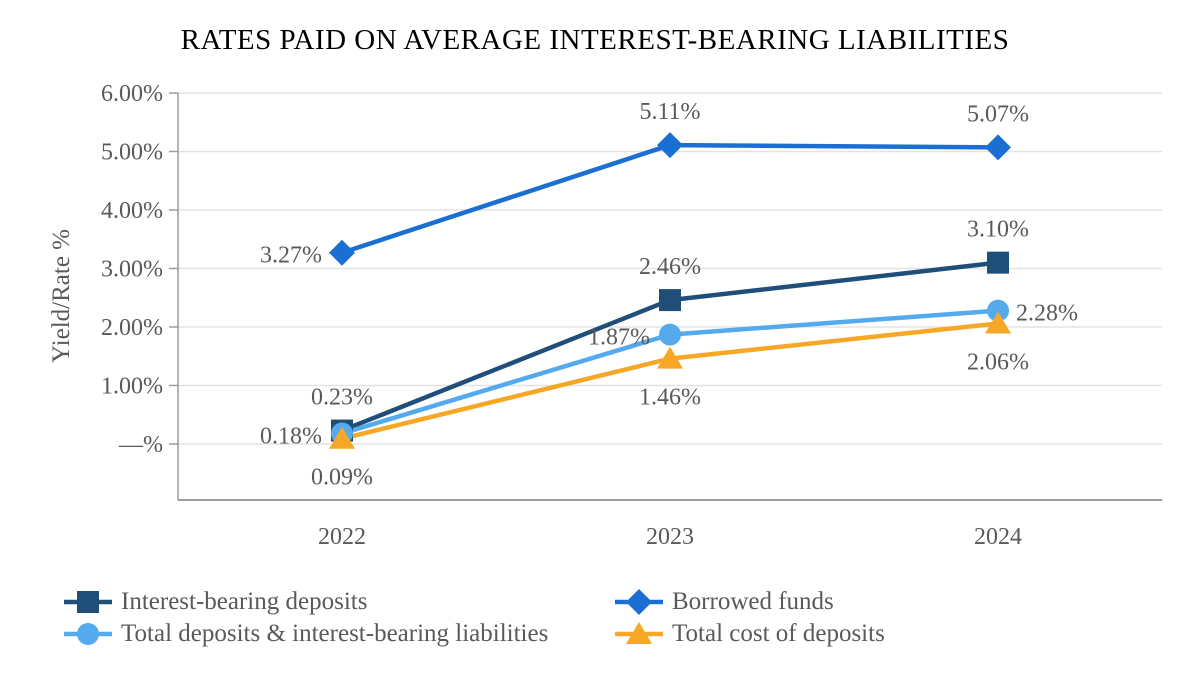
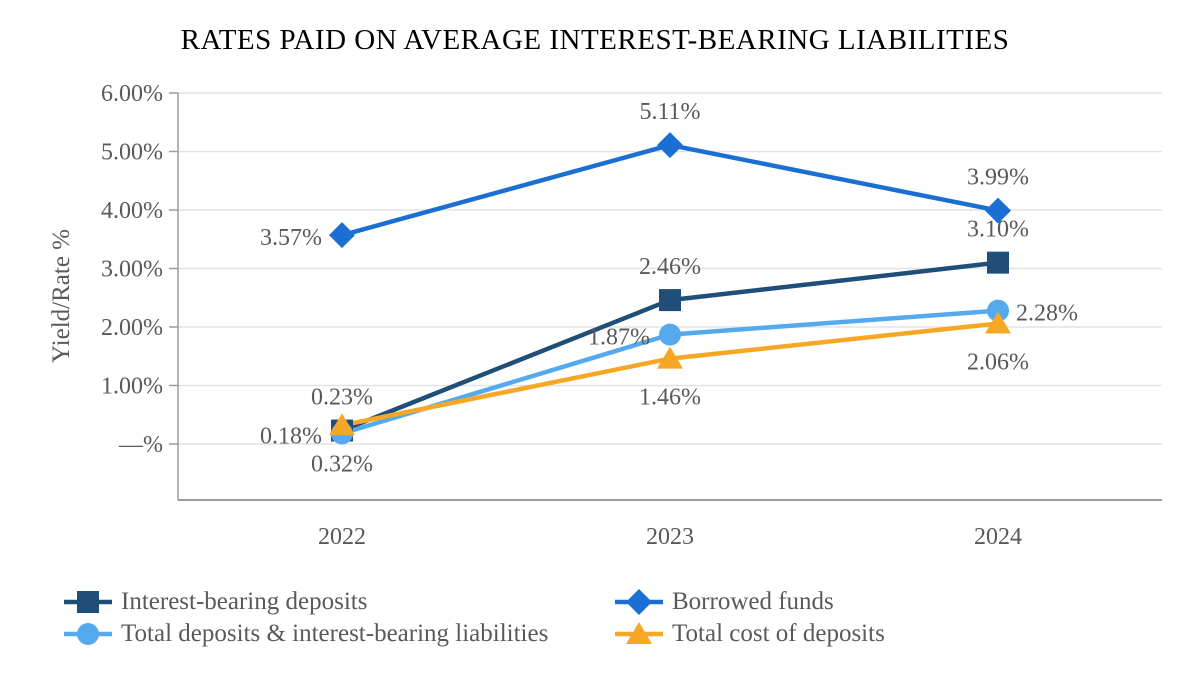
Borrowed funds/2022: 3.27% -> 3.57%
Total cost of deposits/2022: 0.09% -> 0.32%
Borrowed funds/2024: 5.07% -> 3.99%
